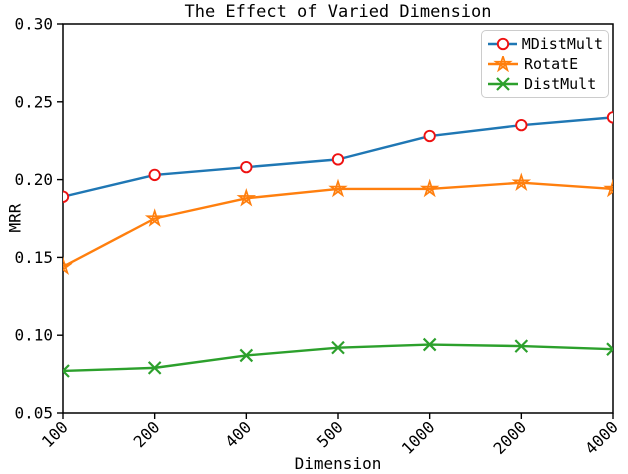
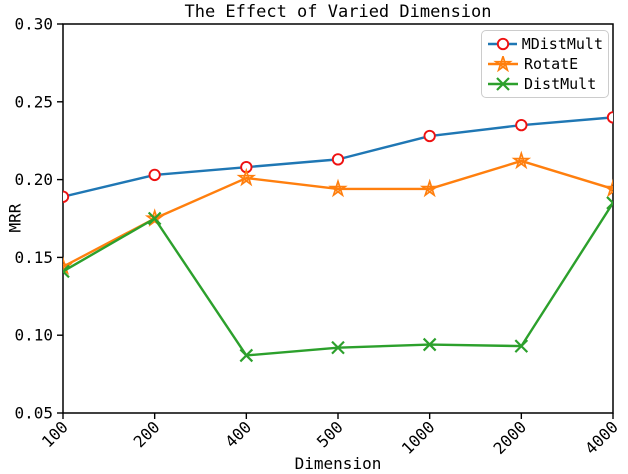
DistMult/100: 0.077 -> 0.141
DistMult/200: 0.079 -> 0.175
RotatE/400: 0.188 -> 0.201
RotatE/2000: 0.198 -> 0.212
DistMult/4000: 0.091 -> 0.185
